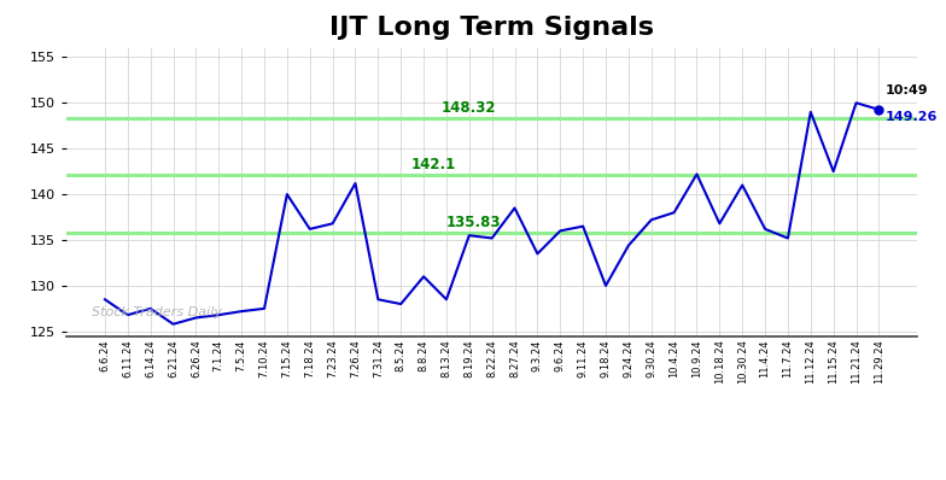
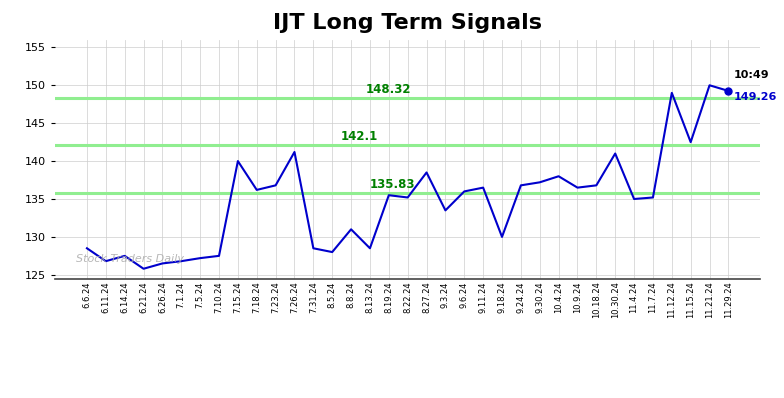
9.24.24: 134.4 -> 136.8
10.9.24: 142.2 -> 136.5
11.4.24: 136.2 -> 135.0
